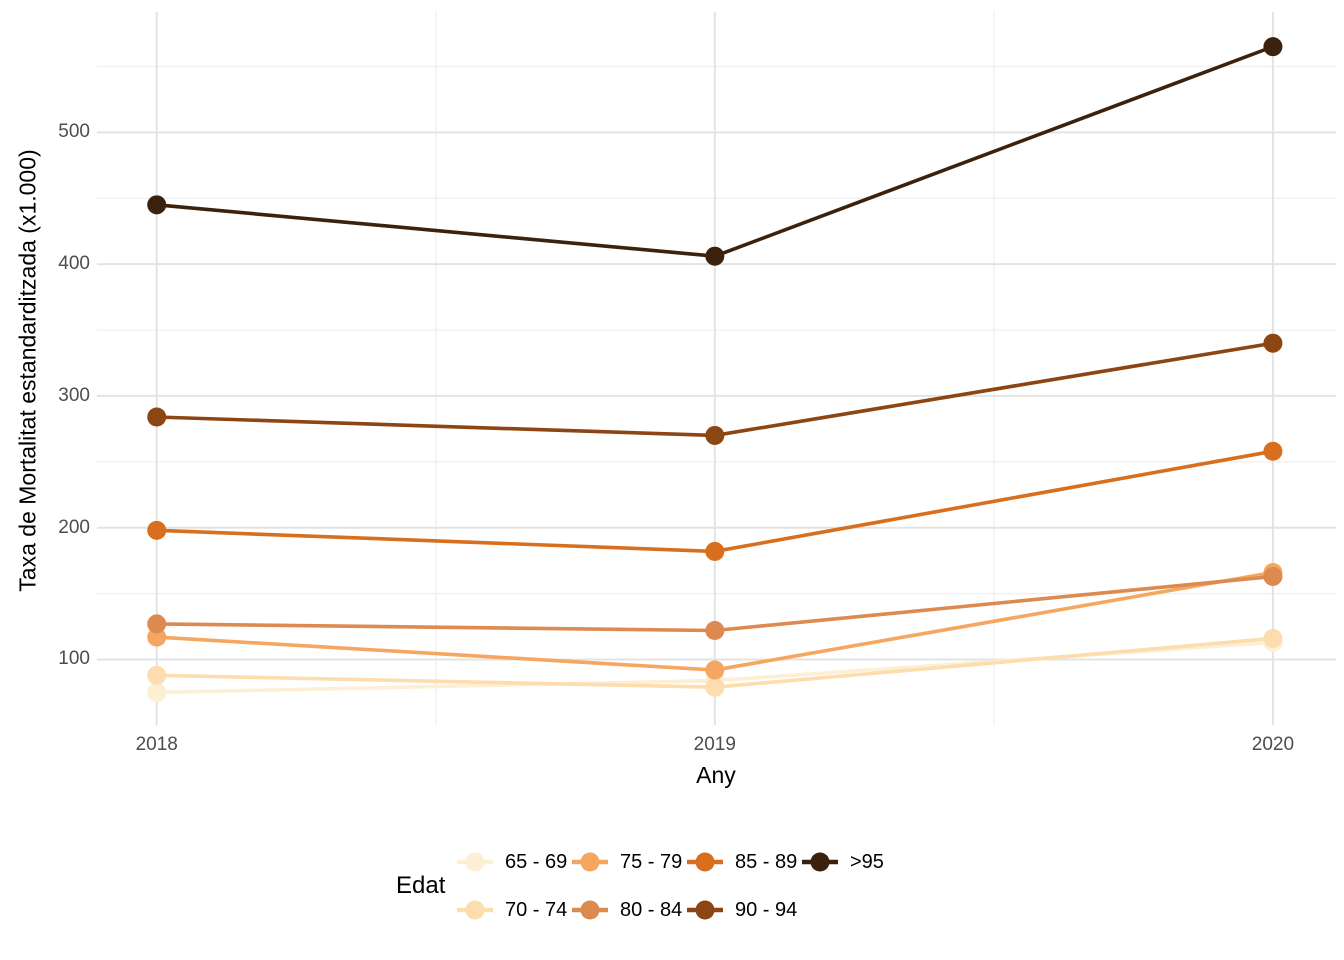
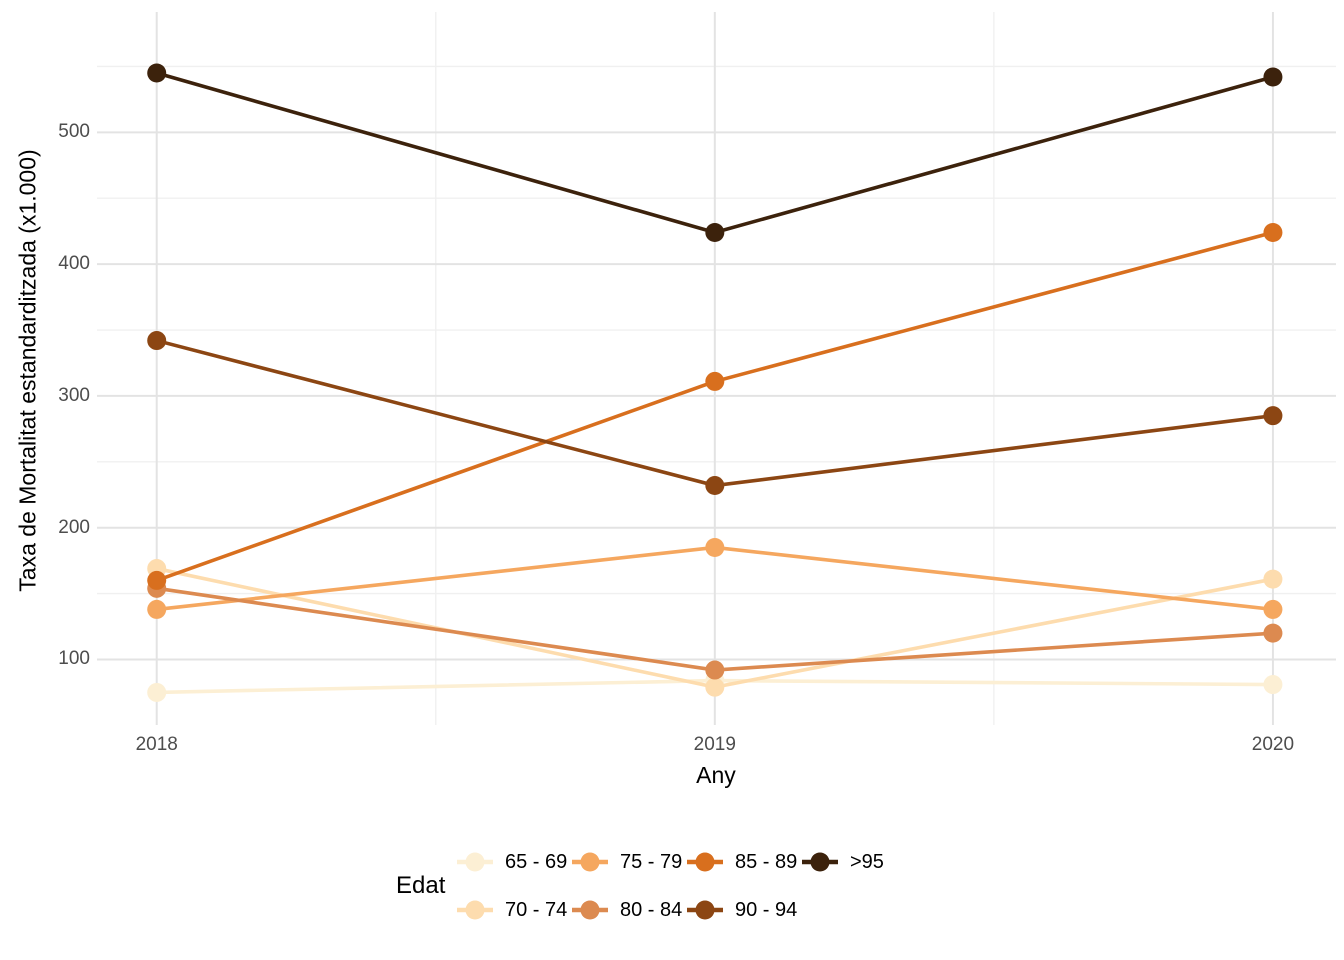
70 - 74/2018: 88 -> 169
75 - 79/2018: 117 -> 138
80 - 84/2018: 127 -> 154
85 - 89/2018: 198 -> 160
90 - 94/2018: 284 -> 342
>95/2018: 445 -> 545
75 - 79/2019: 92 -> 185
80 - 84/2019: 122 -> 92
85 - 89/2019: 182 -> 311
90 - 94/2019: 270 -> 232
>95/2019: 406 -> 424
65 - 69/2020: 113 -> 81
70 - 74/2020: 116 -> 161
75 - 79/2020: 166 -> 138
80 - 84/2020: 163 -> 120
85 - 89/2020: 258 -> 424
90 - 94/2020: 340 -> 285
>95/2020: 565 -> 542
